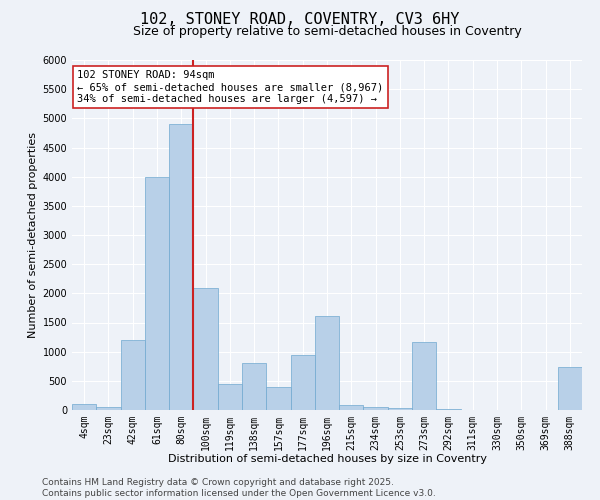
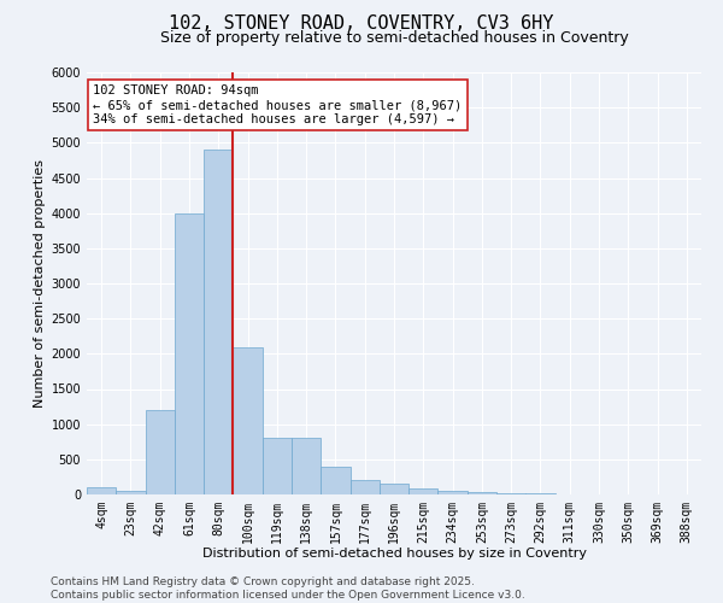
119sqm: 440 -> 800
177sqm: 940 -> 200
196sqm: 1620 -> 150
273sqm: 1160 -> 20
388sqm: 740 -> 0
